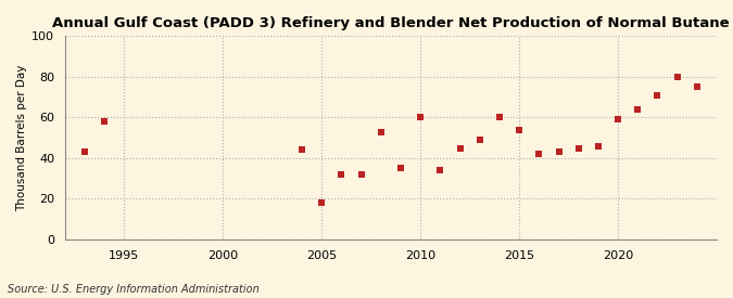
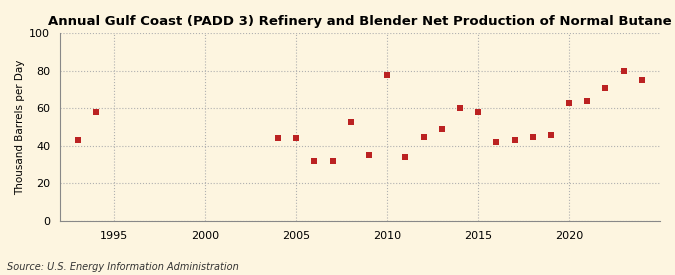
2005: 18 -> 44
2010: 60 -> 78
2015: 54 -> 58
2020: 59 -> 63
